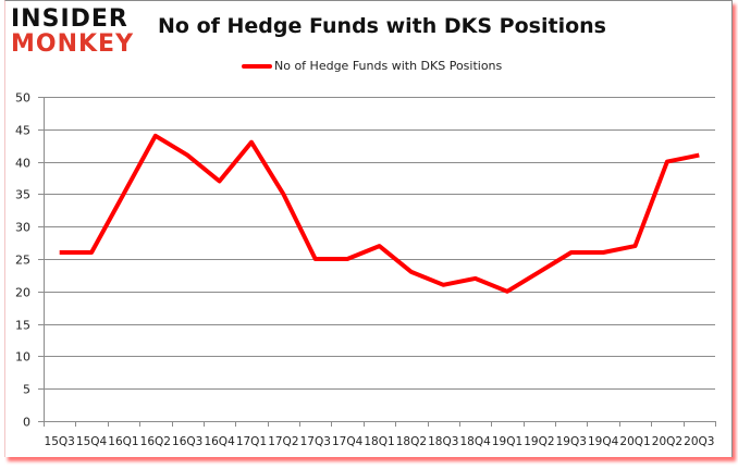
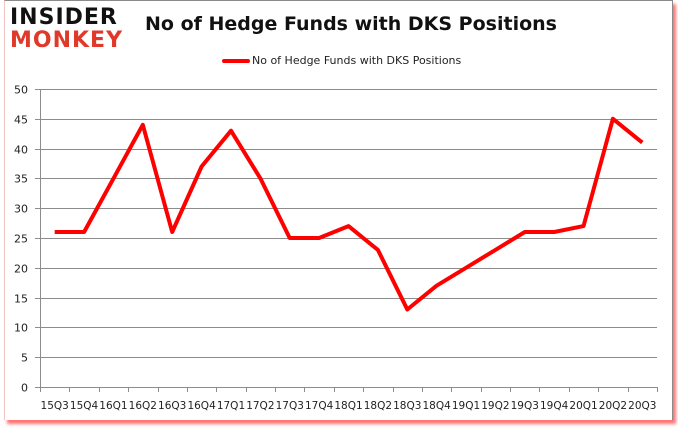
16Q3: 41 -> 26
18Q3: 21 -> 13
18Q4: 22 -> 17
20Q2: 40 -> 45
